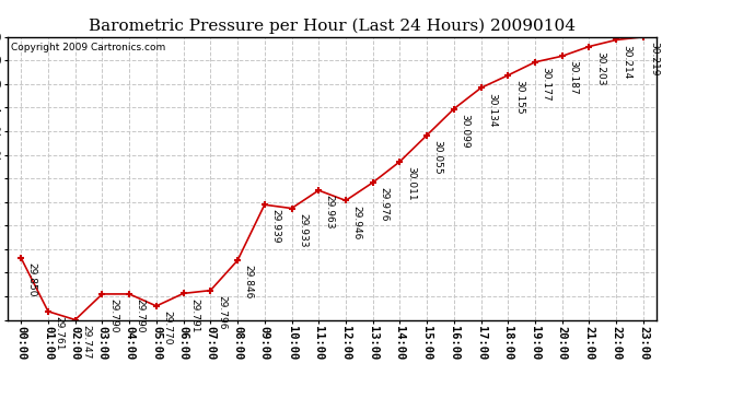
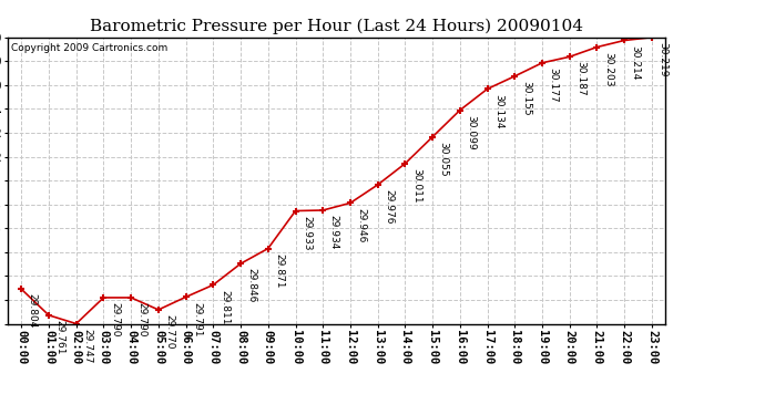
00:00: 29.850 -> 29.804
07:00: 29.796 -> 29.811
09:00: 29.939 -> 29.871
11:00: 29.963 -> 29.934
